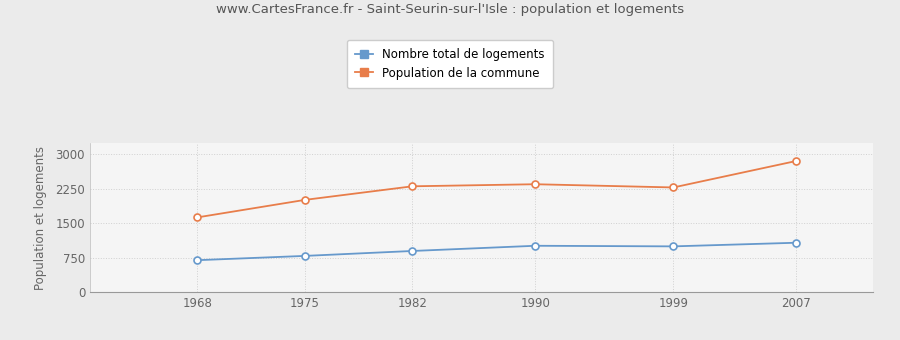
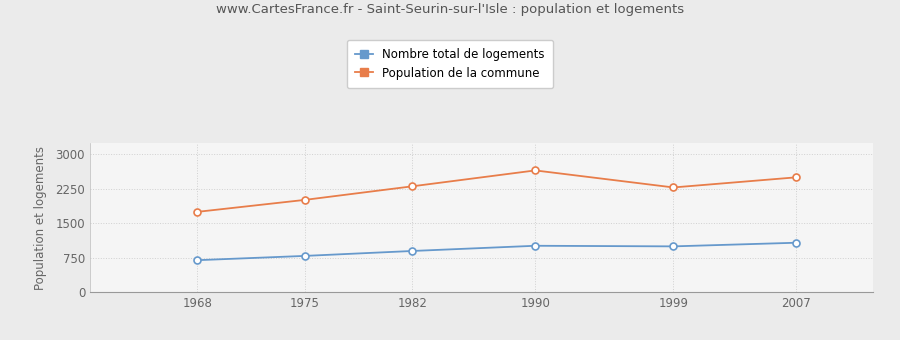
Population de la commune/1968: 1630 -> 1750
Population de la commune/1990: 2350 -> 2650
Population de la commune/2007: 2860 -> 2500
